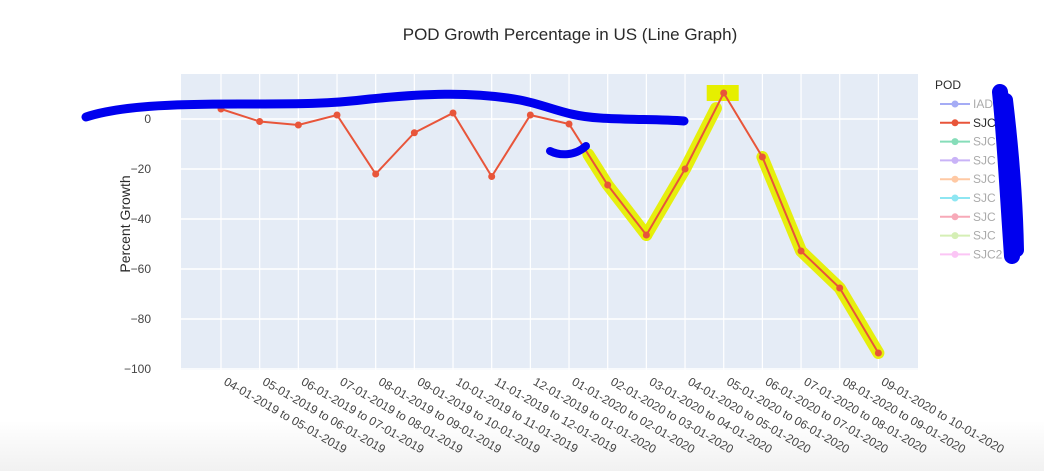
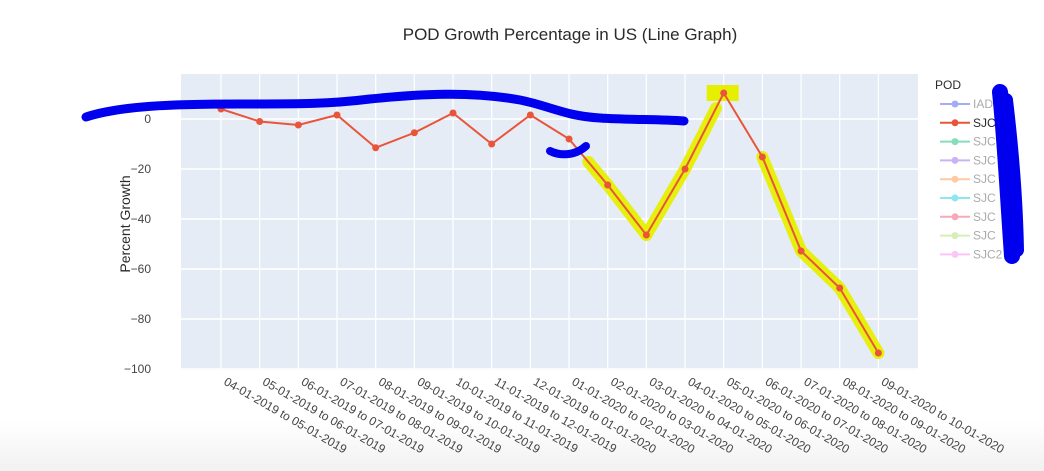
08-01-2019 to 09-01-2019: -22 -> -12
11-01-2019 to 12-01-2019: -23 -> -10
01-01-2020 to 02-01-2020: -2 -> -8
